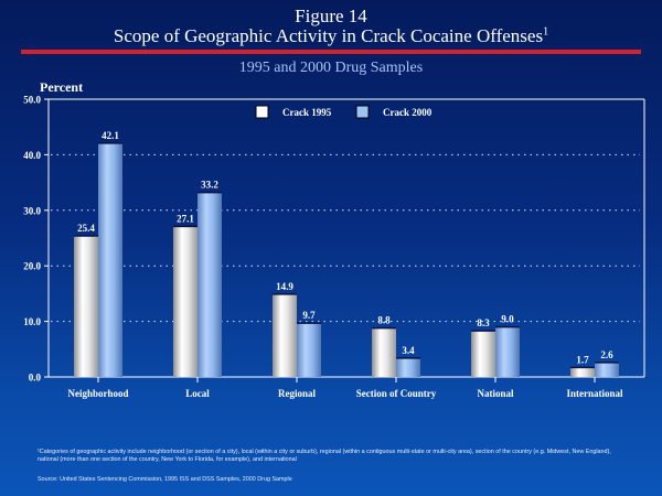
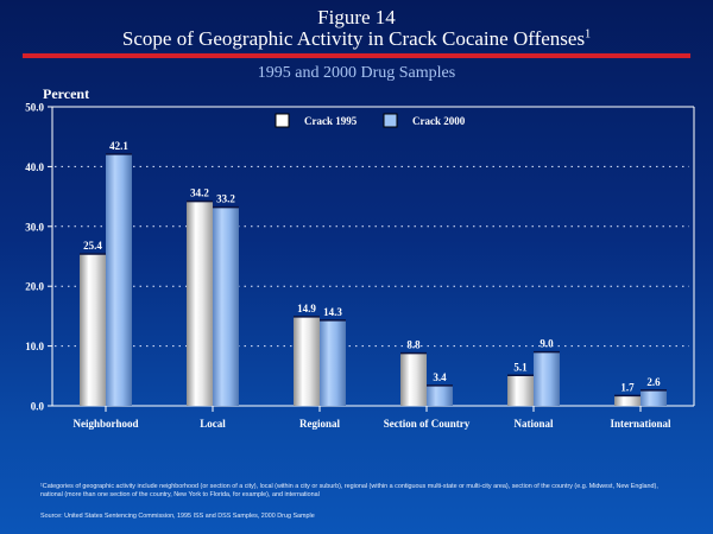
Crack 1995/Local: 27.1 -> 34.2
Crack 2000/Regional: 9.7 -> 14.3
Crack 1995/National: 8.3 -> 5.1
